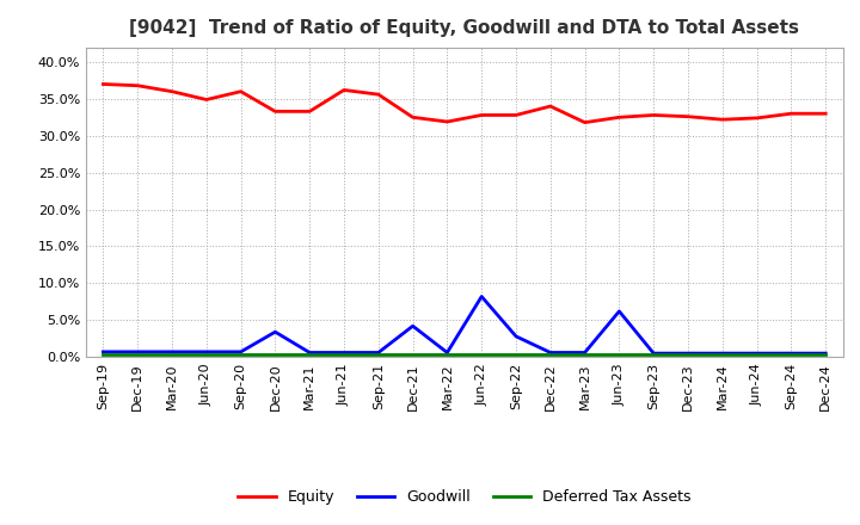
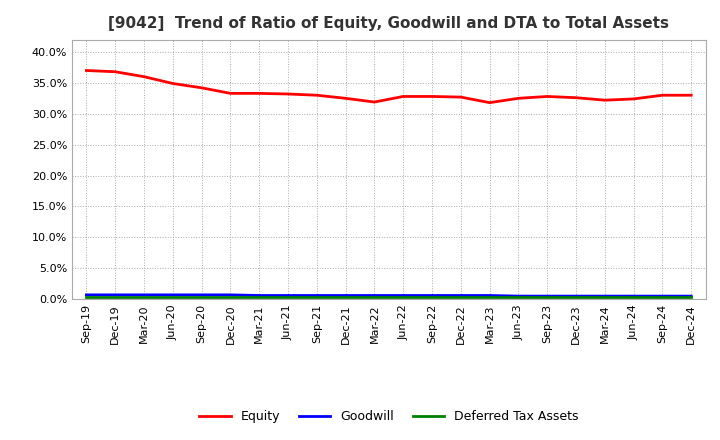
Equity/Sep-20: 36.0% -> 34.2%
Goodwill/Dec-20: 3.4% -> 0.7%
Equity/Jun-21: 36.2% -> 33.2%
Equity/Sep-21: 35.6% -> 33.0%
Goodwill/Dec-21: 4.2% -> 0.6%
Goodwill/Jun-22: 8.2% -> 0.6%
Goodwill/Sep-22: 2.8% -> 0.6%
Equity/Dec-22: 34.0% -> 32.7%
Goodwill/Jun-23: 6.2% -> 0.5%
